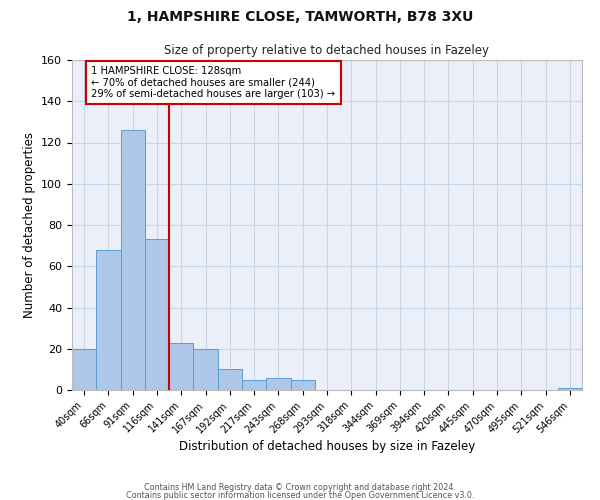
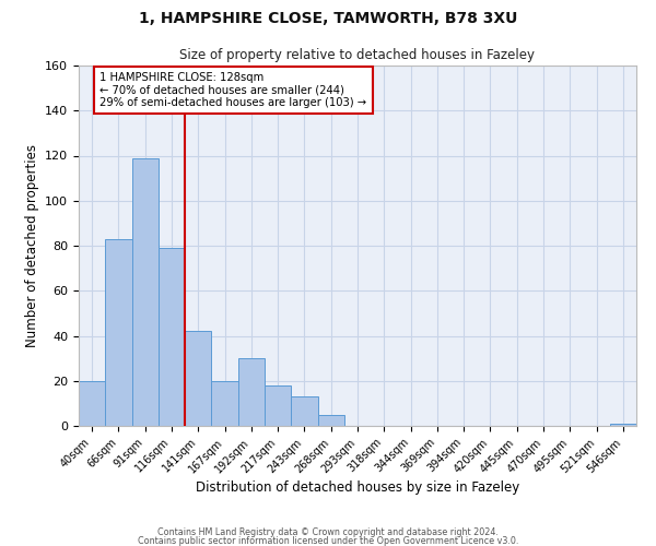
66sqm: 68 -> 83
91sqm: 126 -> 119
116sqm: 73 -> 79
141sqm: 23 -> 42
192sqm: 10 -> 30
217sqm: 5 -> 18
243sqm: 6 -> 13
